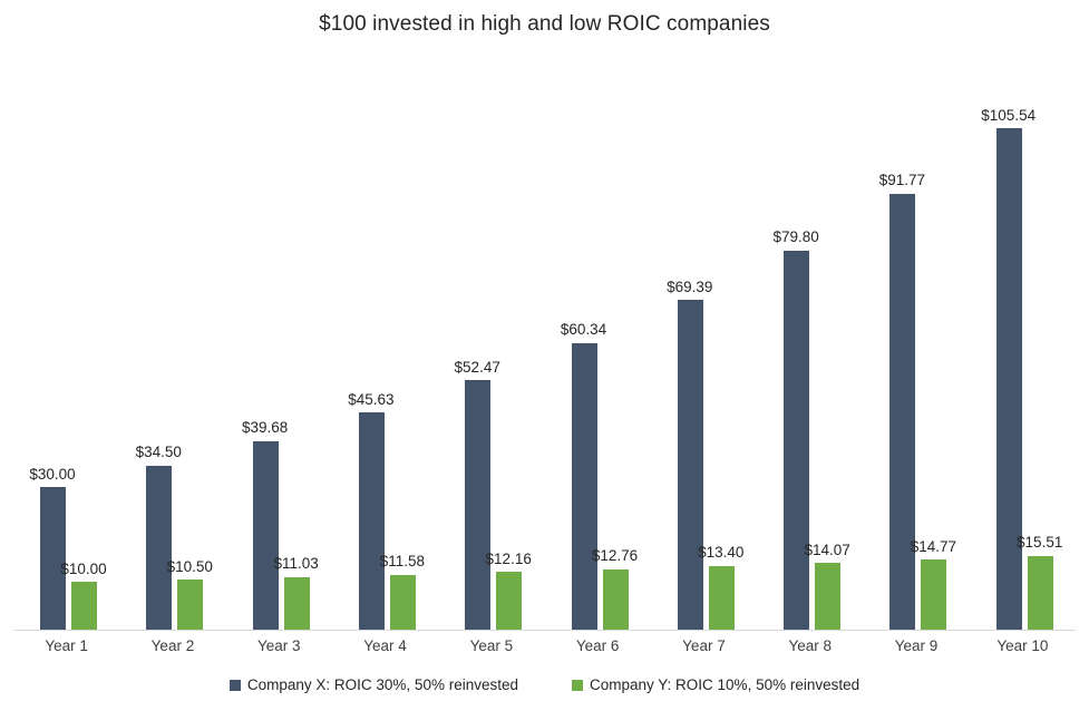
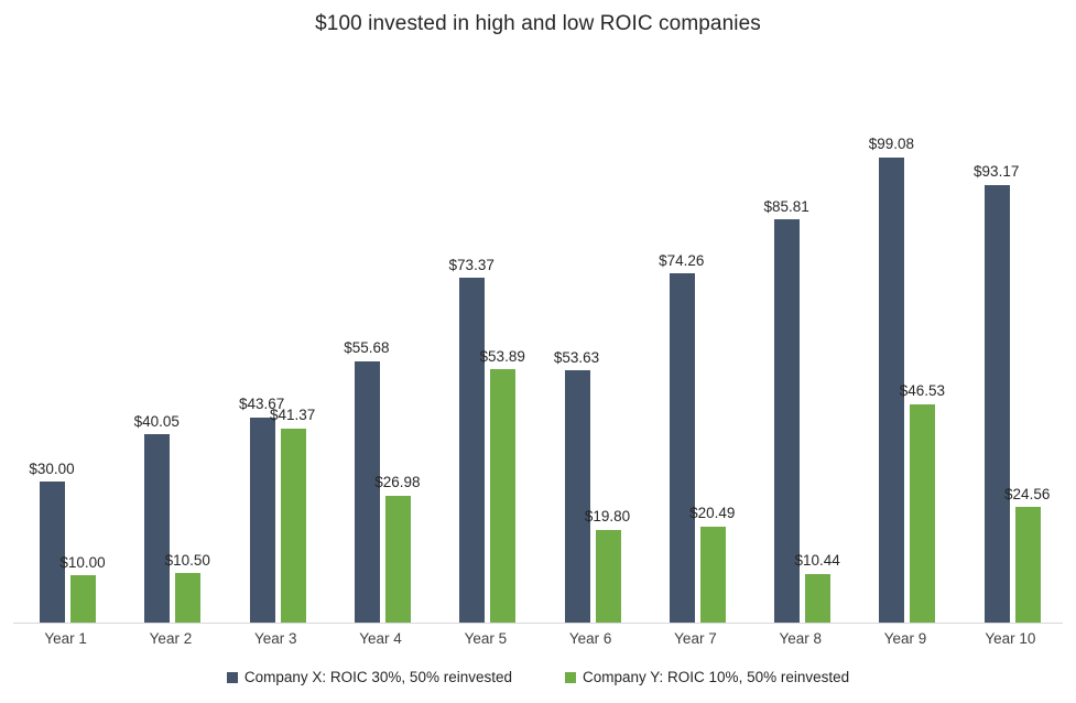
Company X: ROIC 30%, 50% reinvested/Year 2: $34.50 -> $40.05
Company X: ROIC 30%, 50% reinvested/Year 3: $39.68 -> $43.67
Company Y: ROIC 10%, 50% reinvested/Year 3: $11.03 -> $41.37
Company X: ROIC 30%, 50% reinvested/Year 4: $45.63 -> $55.68
Company Y: ROIC 10%, 50% reinvested/Year 4: $11.58 -> $26.98
Company X: ROIC 30%, 50% reinvested/Year 5: $52.47 -> $73.37
Company Y: ROIC 10%, 50% reinvested/Year 5: $12.16 -> $53.89
Company X: ROIC 30%, 50% reinvested/Year 6: $60.34 -> $53.63
Company Y: ROIC 10%, 50% reinvested/Year 6: $12.76 -> $19.80
Company X: ROIC 30%, 50% reinvested/Year 7: $69.39 -> $74.26
Company Y: ROIC 10%, 50% reinvested/Year 7: $13.40 -> $20.49
Company X: ROIC 30%, 50% reinvested/Year 8: $79.80 -> $85.81
Company Y: ROIC 10%, 50% reinvested/Year 8: $14.07 -> $10.44
Company X: ROIC 30%, 50% reinvested/Year 9: $91.77 -> $99.08
Company Y: ROIC 10%, 50% reinvested/Year 9: $14.77 -> $46.53
Company X: ROIC 30%, 50% reinvested/Year 10: $105.54 -> $93.17
Company Y: ROIC 10%, 50% reinvested/Year 10: $15.51 -> $24.56
